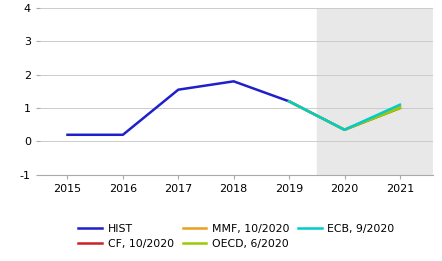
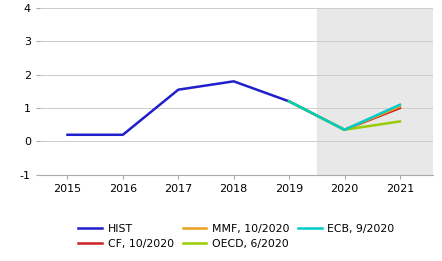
OECD, 6/2020/2021: 1.00 -> 0.60
